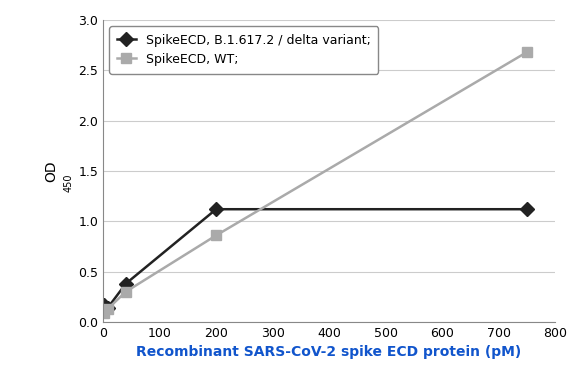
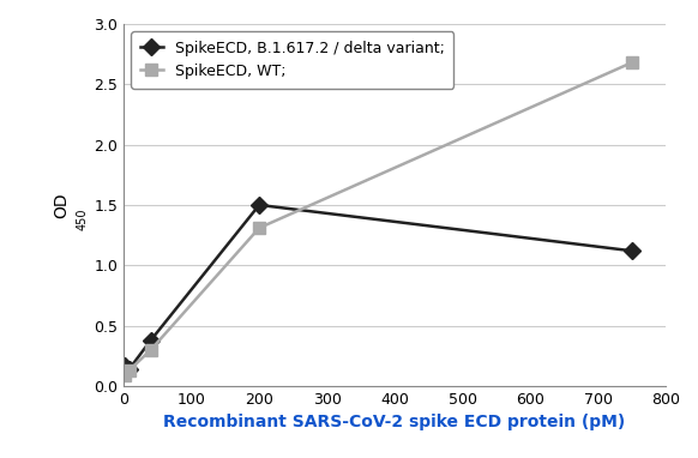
SpikeECD, B.1.617.2 / delta variant;/200: 1.12 -> 1.50
SpikeECD, WT;/200: 0.86 -> 1.31
